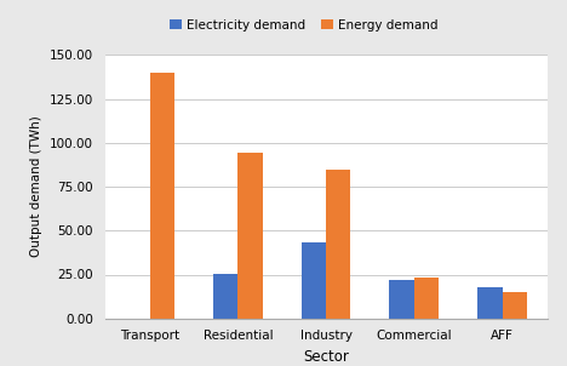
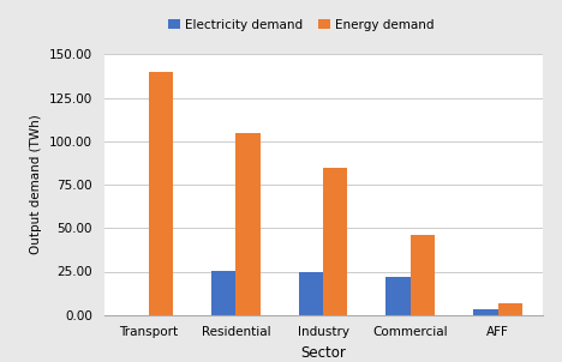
Energy demand/Residential: 94 -> 104
Electricity demand/Industry: 43 -> 25
Energy demand/Commercial: 23 -> 46
Electricity demand/AFF: 18 -> 3
Energy demand/AFF: 15 -> 6
